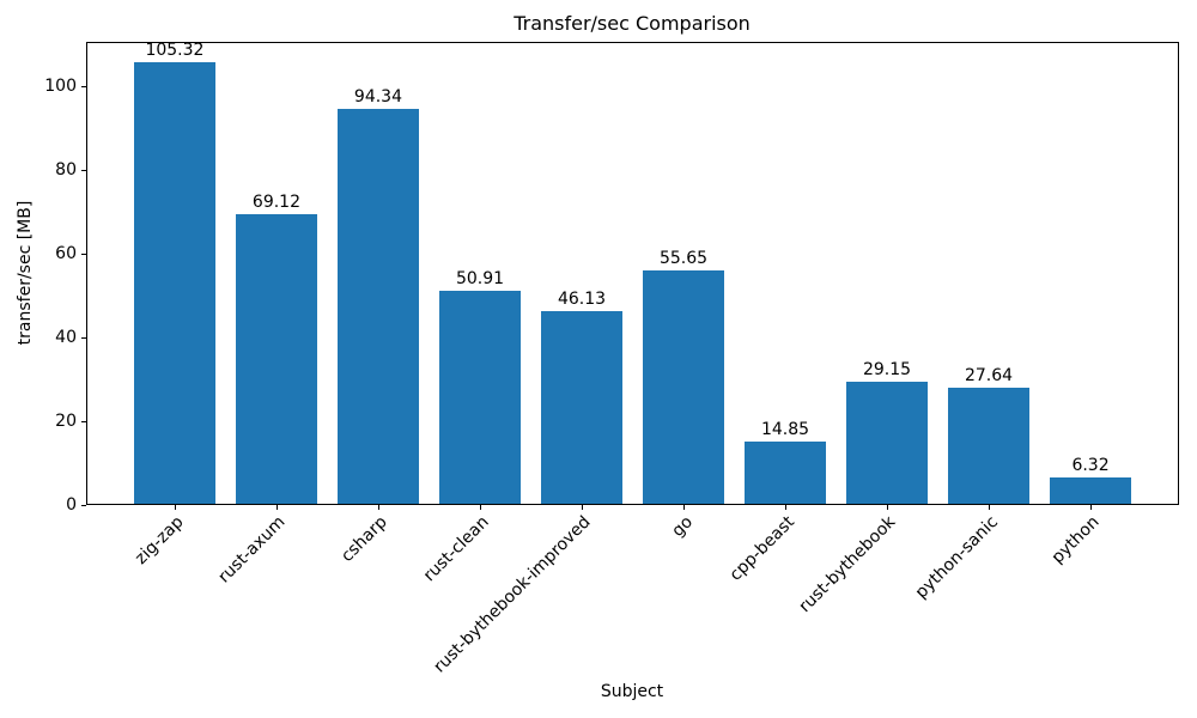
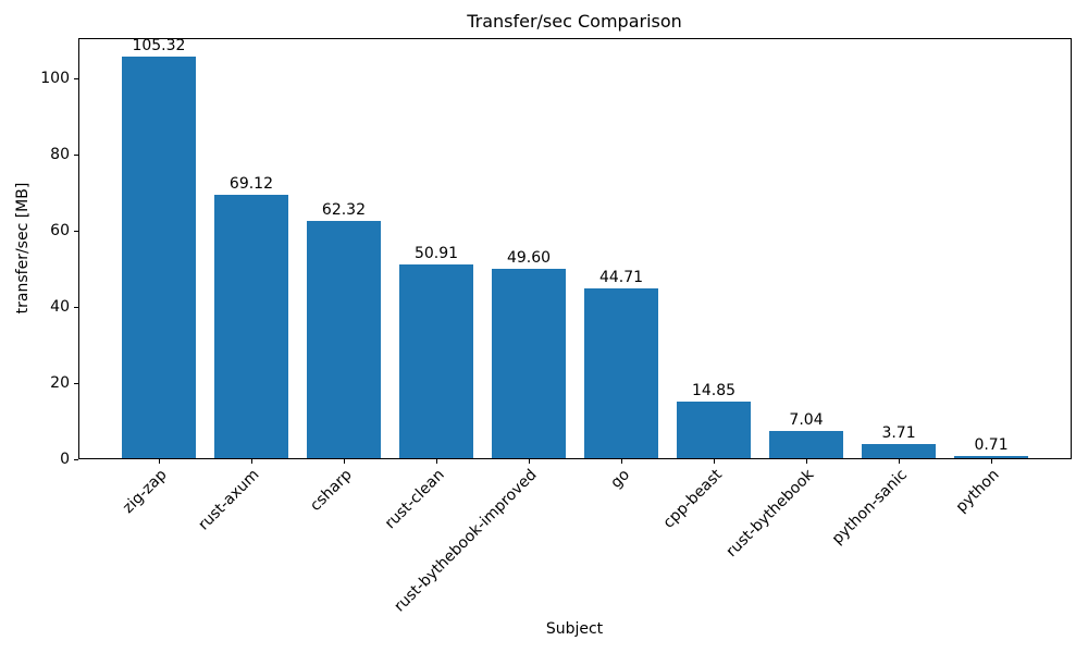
csharp: 94.34 -> 62.32
rust-bythebook-improved: 46.13 -> 49.60
go: 55.65 -> 44.71
rust-bythebook: 29.15 -> 7.04
python-sanic: 27.64 -> 3.71
python: 6.32 -> 0.71
